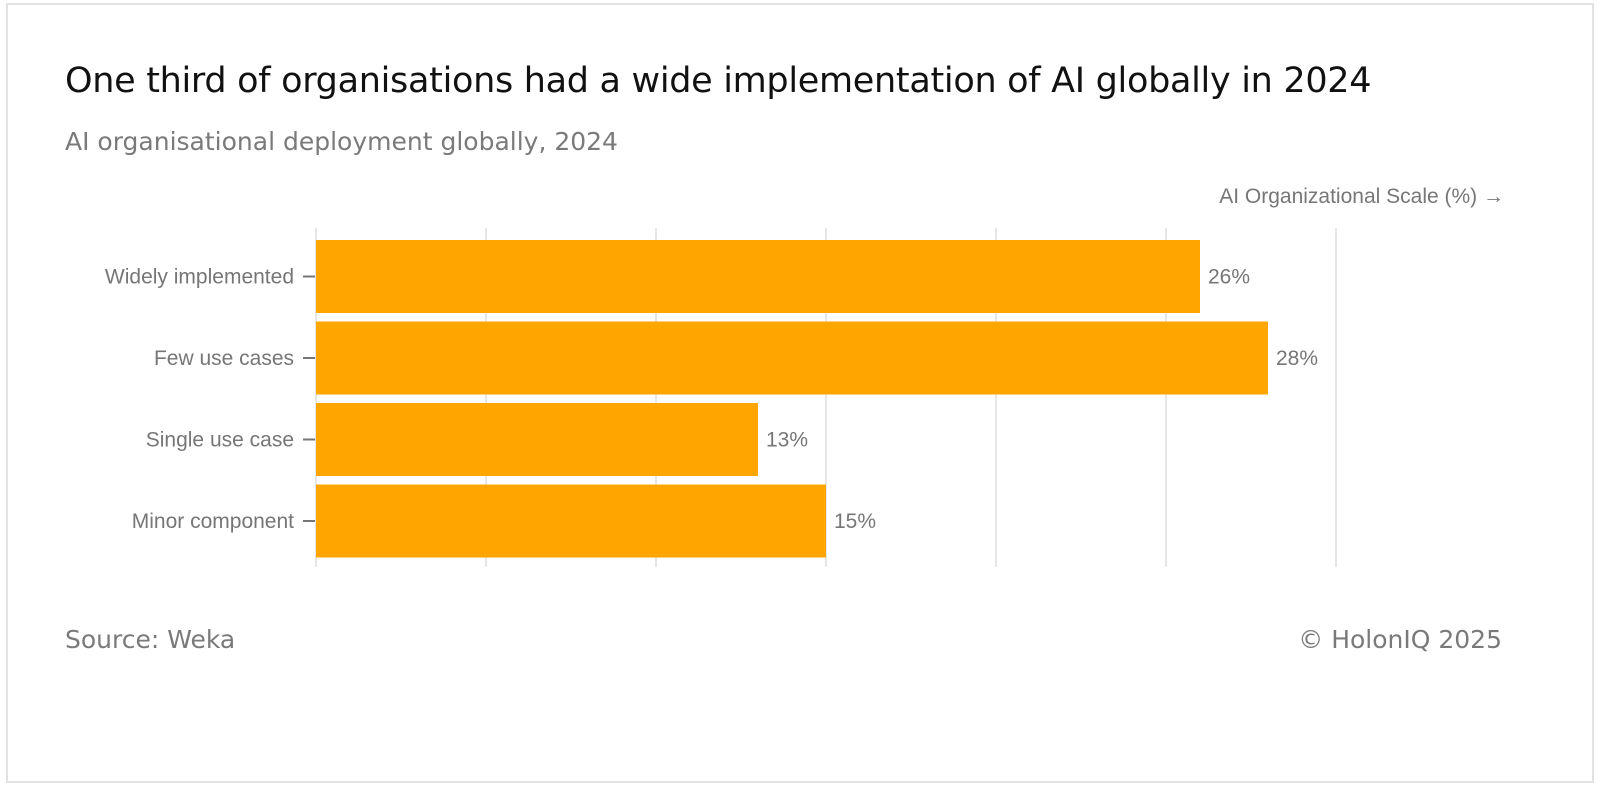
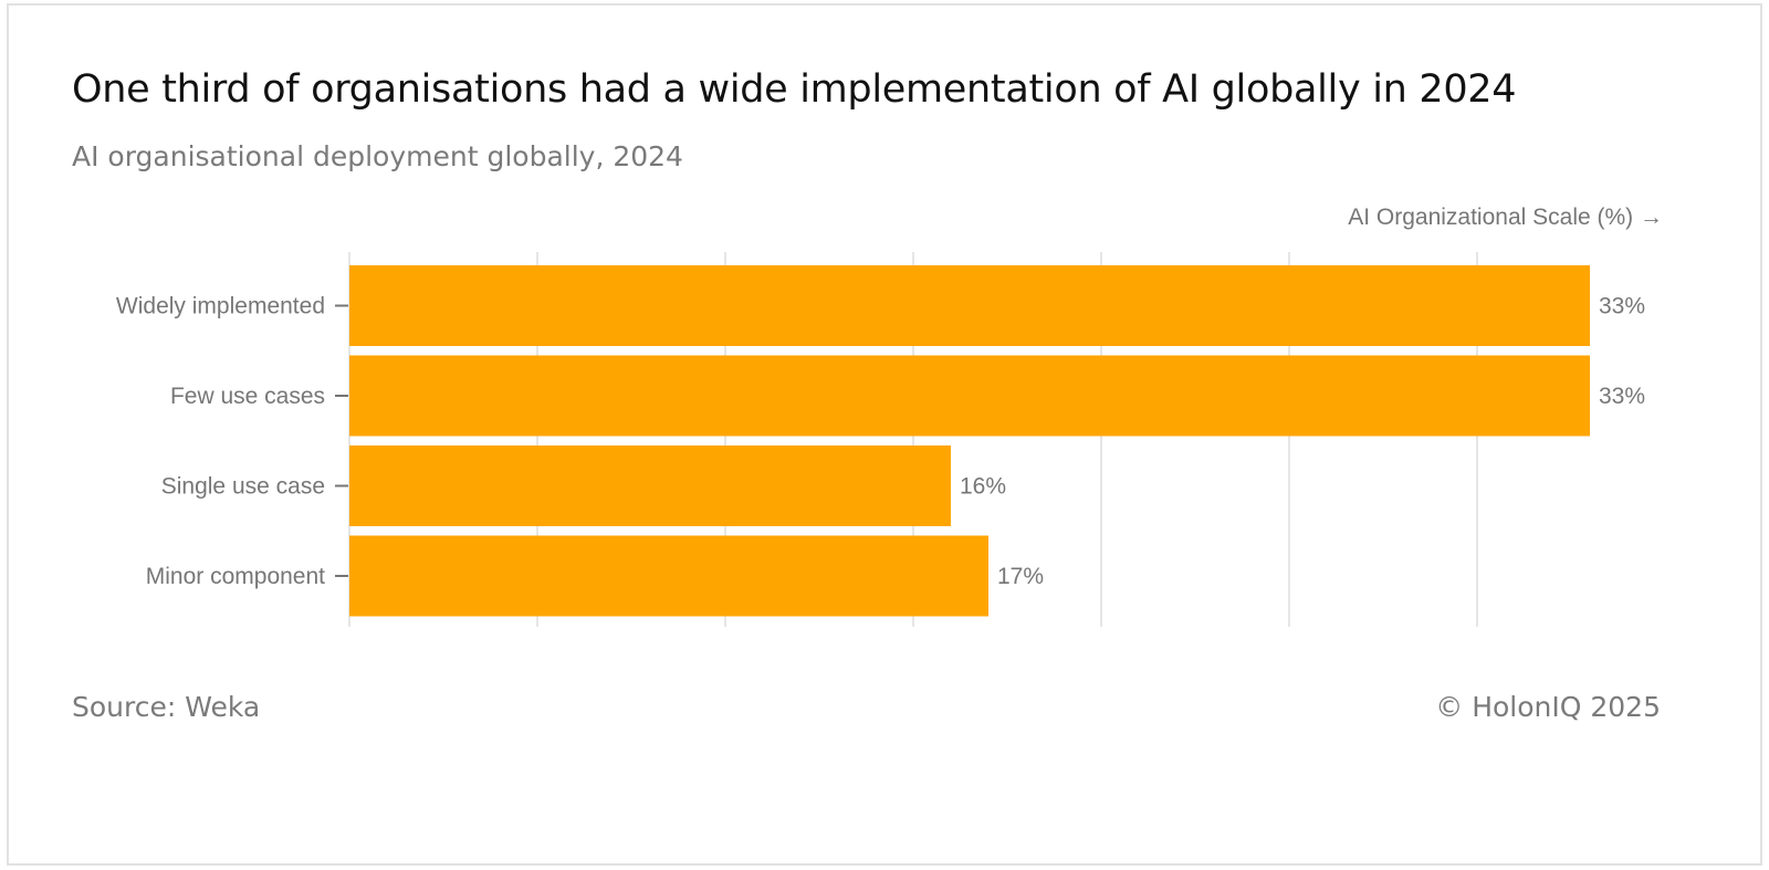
Widely implemented: 26% -> 33%
Few use cases: 28% -> 33%
Single use case: 13% -> 16%
Minor component: 15% -> 17%
